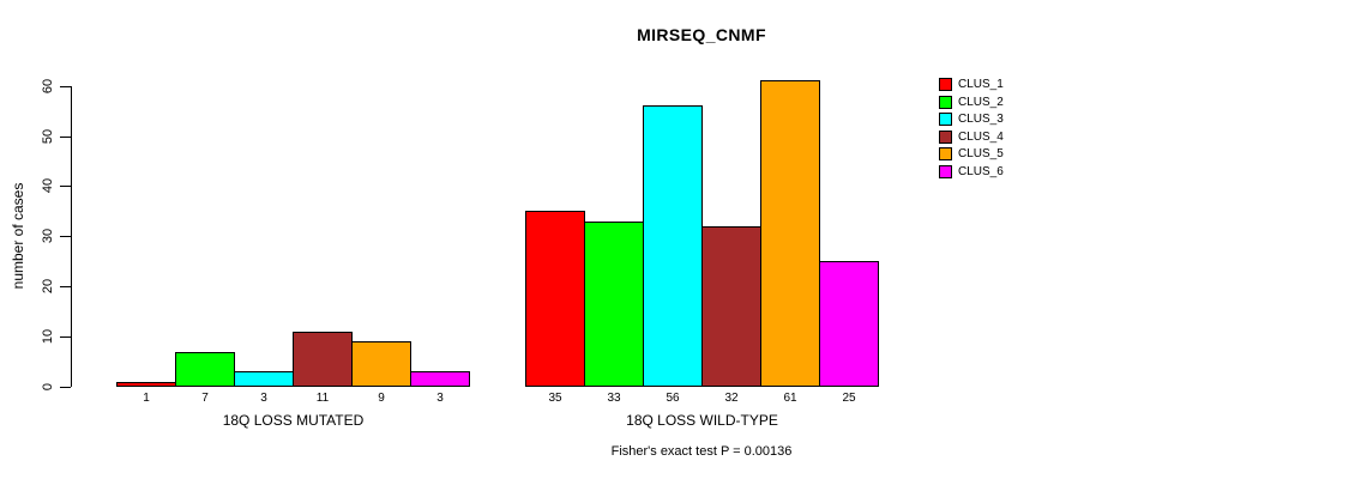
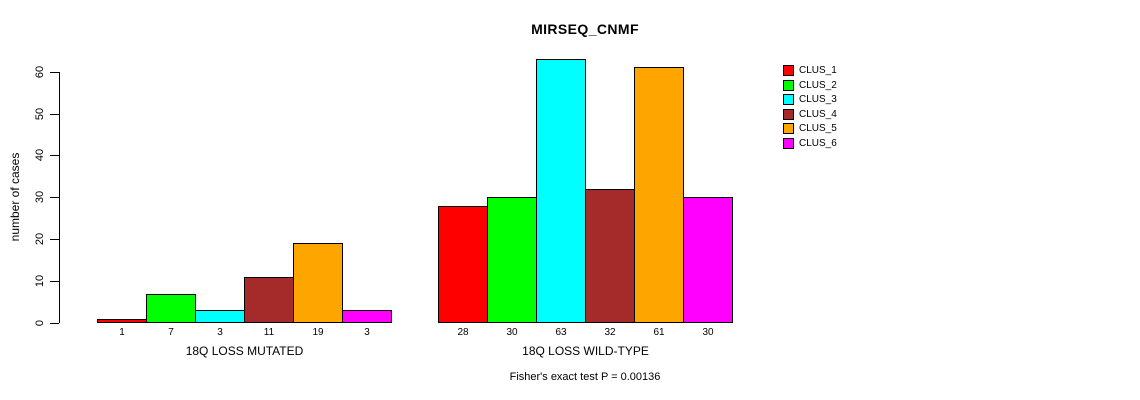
CLUS_5/18Q LOSS MUTATED: 9 -> 19
CLUS_1/18Q LOSS WILD-TYPE: 35 -> 28
CLUS_2/18Q LOSS WILD-TYPE: 33 -> 30
CLUS_3/18Q LOSS WILD-TYPE: 56 -> 63
CLUS_6/18Q LOSS WILD-TYPE: 25 -> 30
